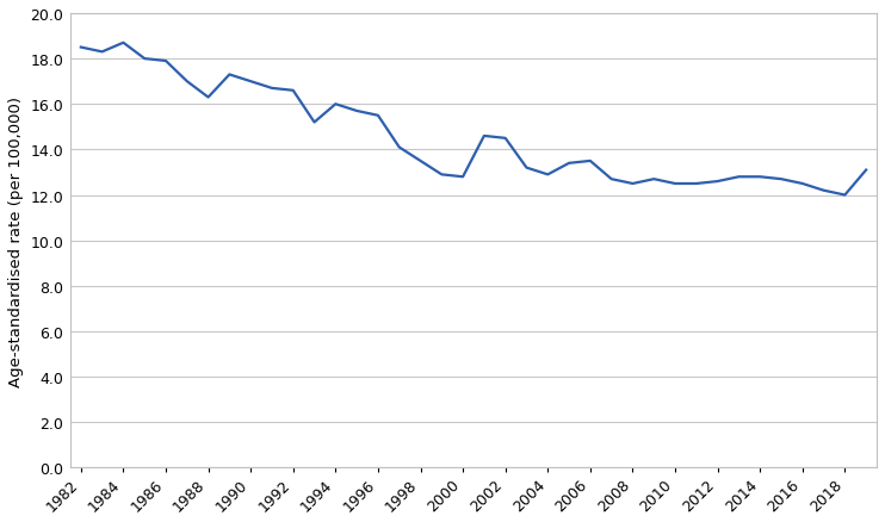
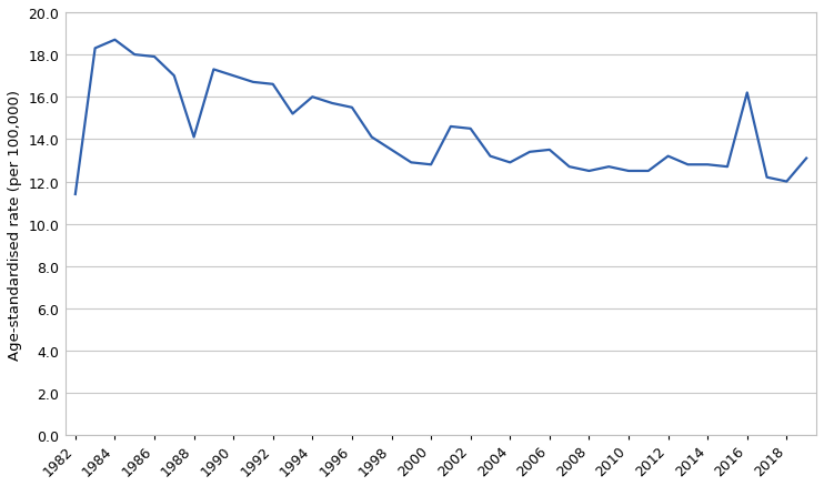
1982: 18.5 -> 11.4
1988: 16.3 -> 14.1
2012: 12.6 -> 13.2
2016: 12.5 -> 16.2
